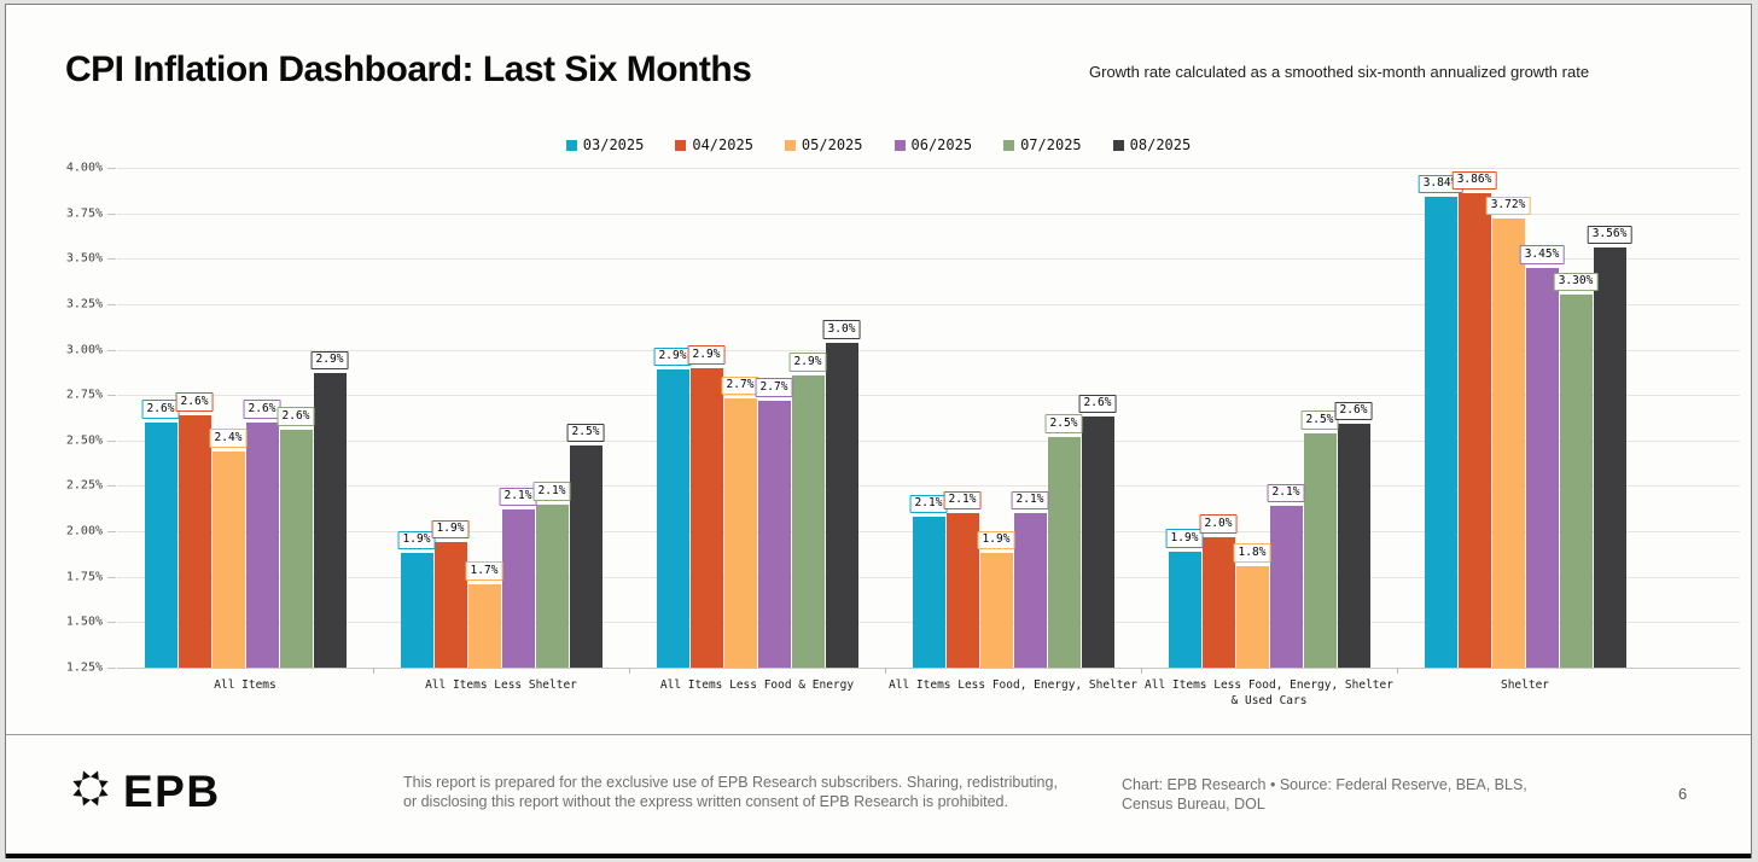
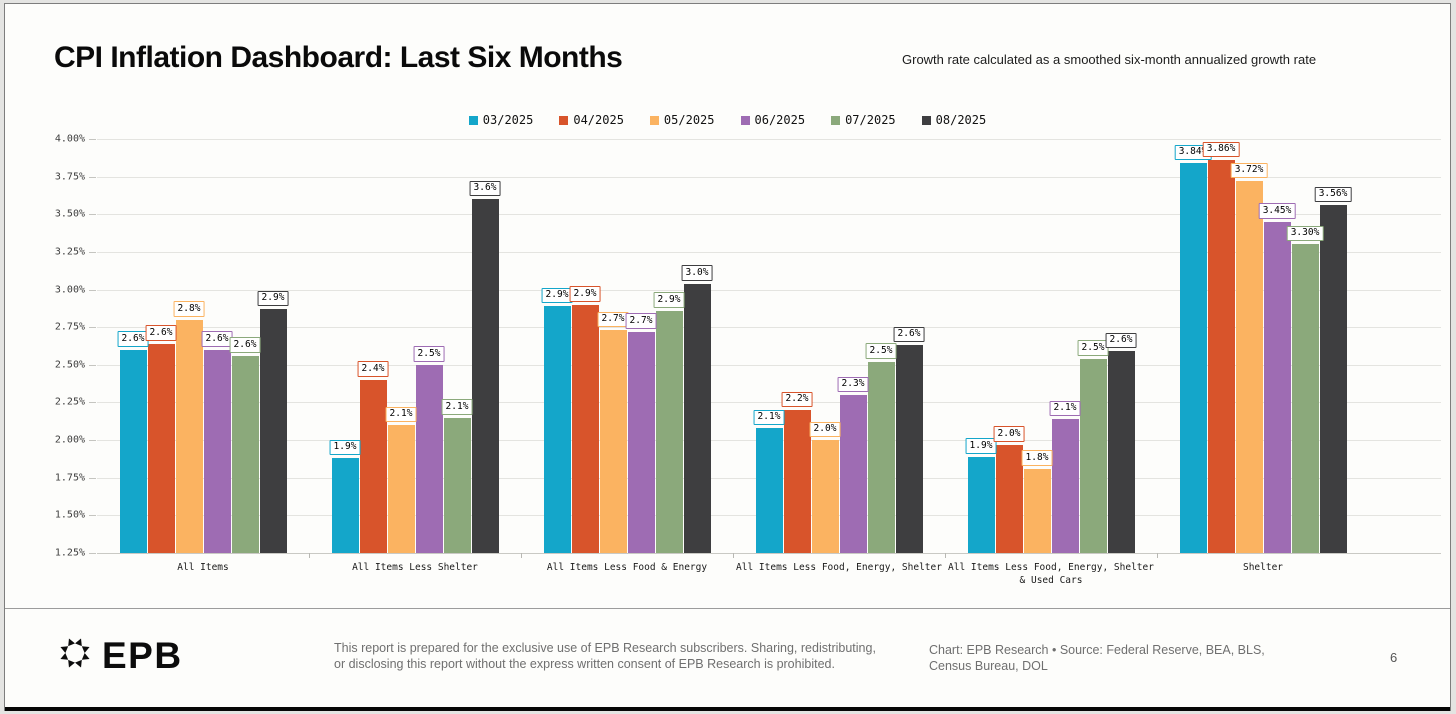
05/2025/All Items: 2.4% -> 2.8%
04/2025/All Items Less Shelter: 1.9% -> 2.4%
05/2025/All Items Less Shelter: 1.7% -> 2.1%
06/2025/All Items Less Shelter: 2.1% -> 2.5%
08/2025/All Items Less Shelter: 2.5% -> 3.6%
04/2025/All Items Less Food, Energy, Shelter: 2.1% -> 2.2%
05/2025/All Items Less Food, Energy, Shelter: 1.9% -> 2.0%
06/2025/All Items Less Food, Energy, Shelter: 2.1% -> 2.3%
